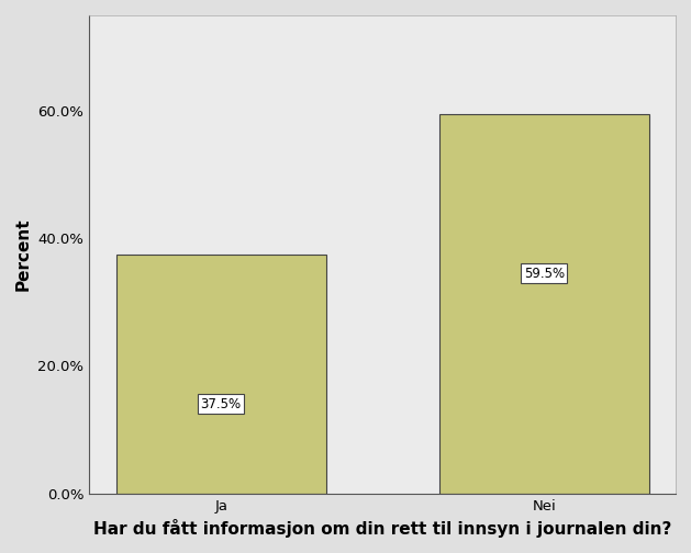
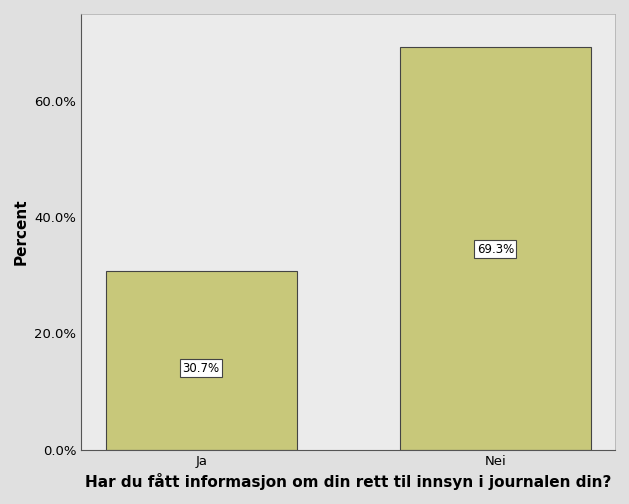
Ja: 37.5% -> 30.7%
Nei: 59.5% -> 69.3%
